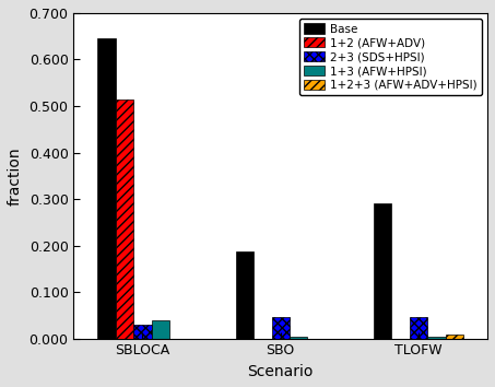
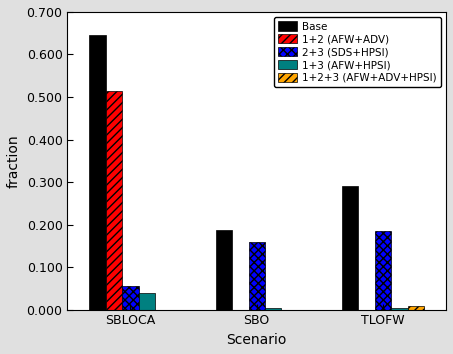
2+3 (SDS+HPSI)/SBLOCA: 0.030 -> 0.055
2+3 (SDS+HPSI)/SBO: 0.046 -> 0.160
2+3 (SDS+HPSI)/TLOFW: 0.046 -> 0.185
